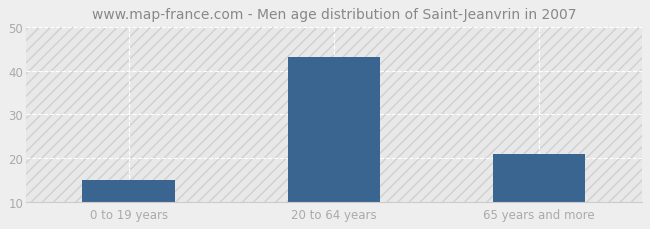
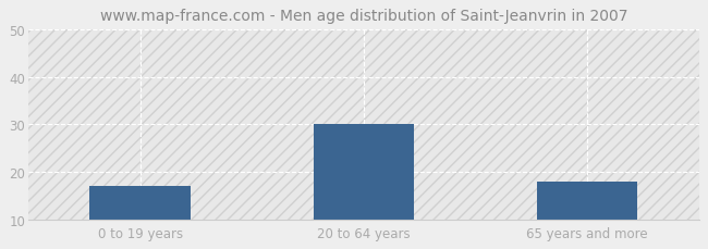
0 to 19 years: 15 -> 17
20 to 64 years: 43 -> 30
65 years and more: 21 -> 18
